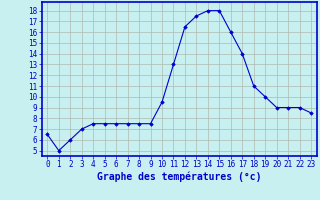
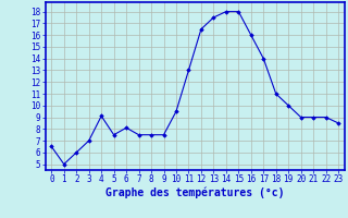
4: 7.5 -> 9.1
6: 7.5 -> 8.1
